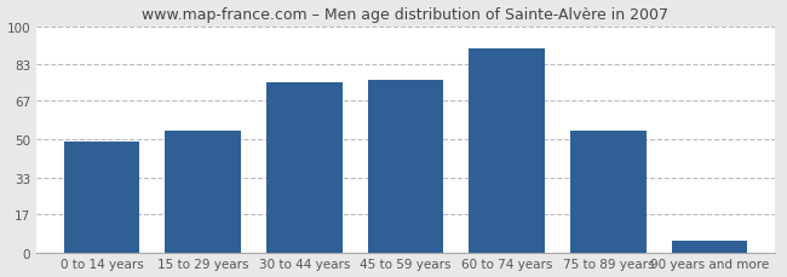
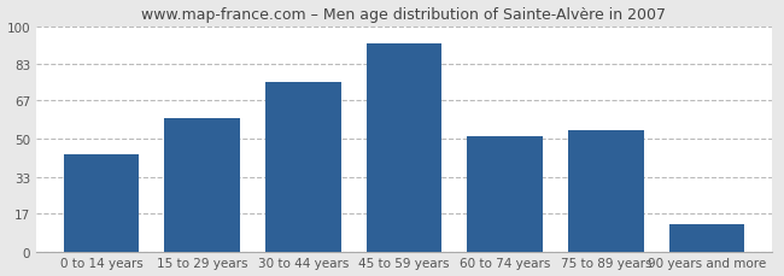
0 to 14 years: 49 -> 43
15 to 29 years: 54 -> 59
45 to 59 years: 76 -> 92
60 to 74 years: 90 -> 51
90 years and more: 5 -> 12
